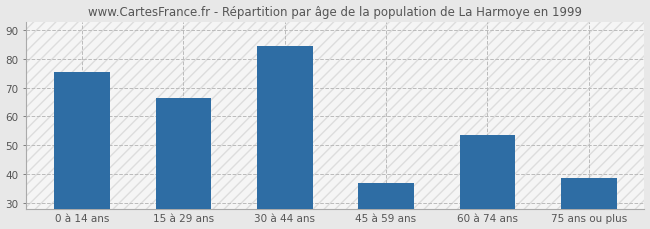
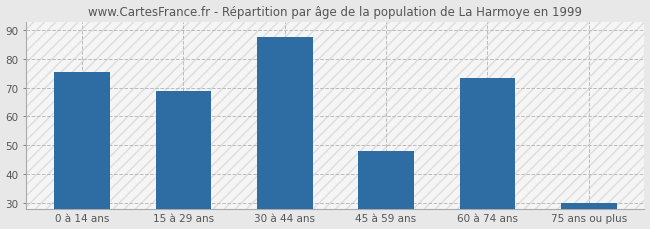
15 à 29 ans: 66.5 -> 69.0
30 à 44 ans: 84.5 -> 87.5
45 à 59 ans: 37.0 -> 48.0
60 à 74 ans: 53.5 -> 73.5
75 ans ou plus: 38.5 -> 30.0
